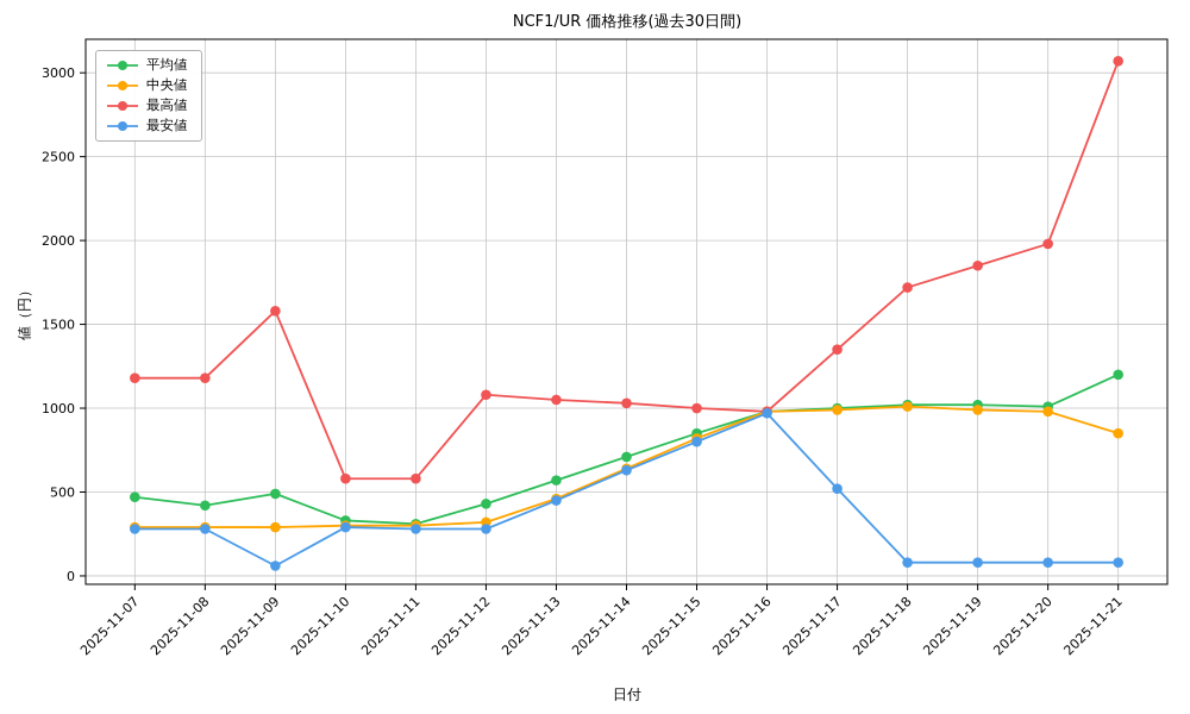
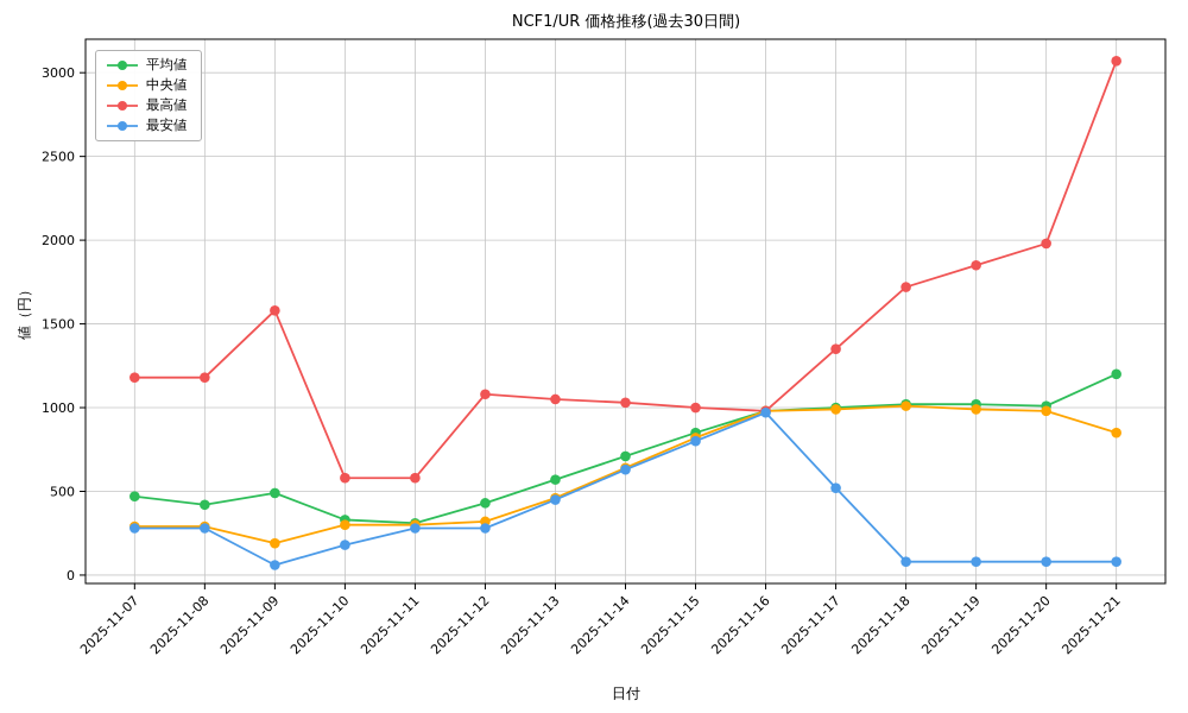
中央値/2025-11-09: 290 -> 190
最安値/2025-11-10: 290 -> 180
